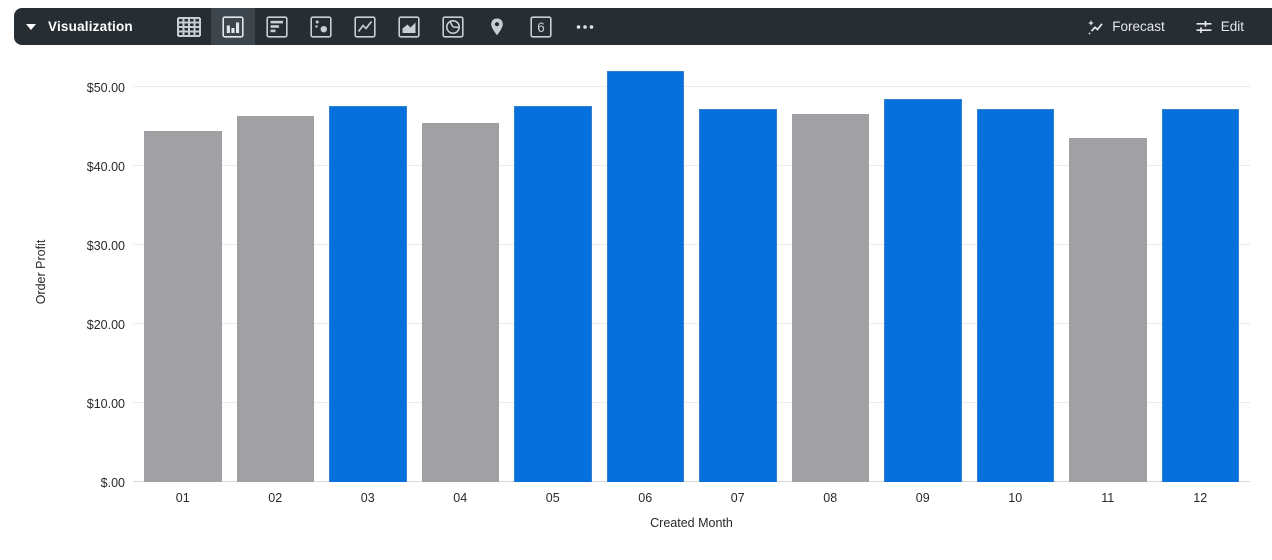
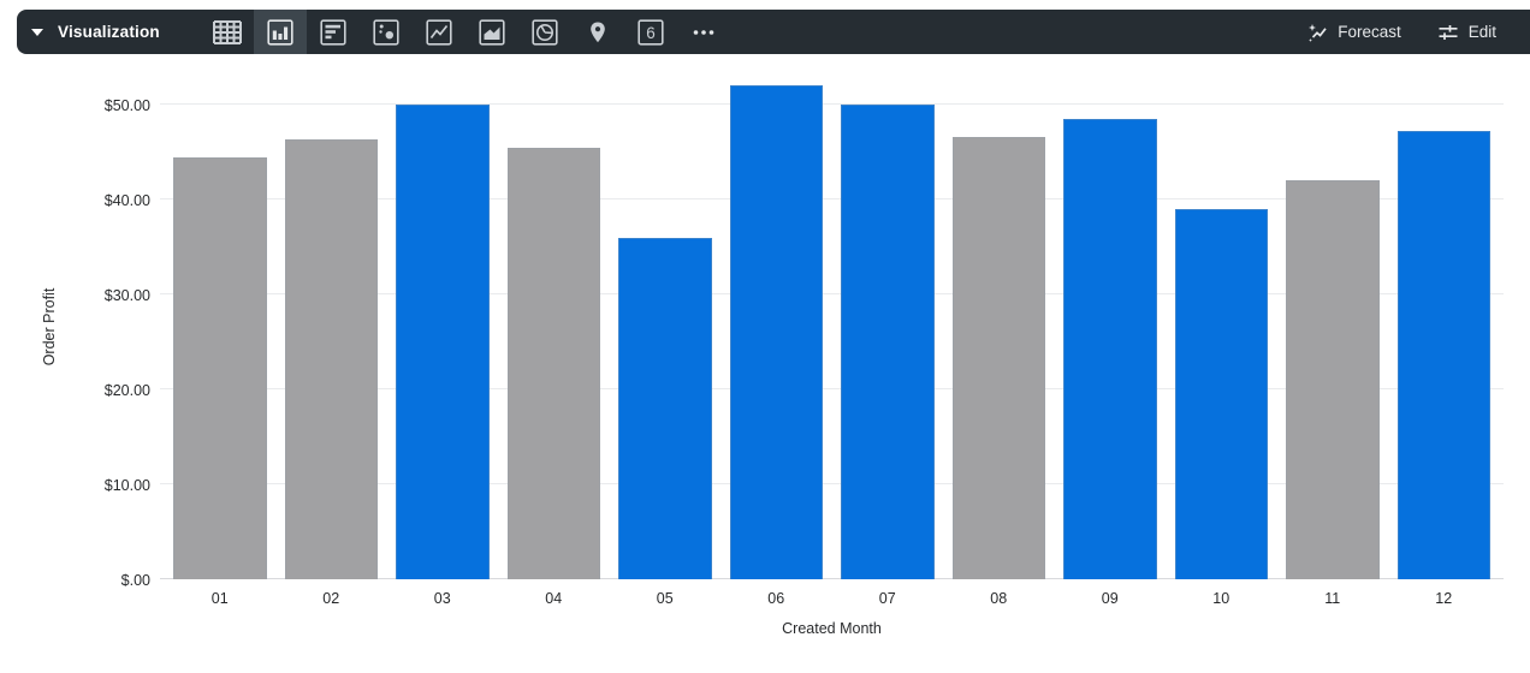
03: $48 -> $50
05: $48 -> $36
07: $47 -> $50
10: $47 -> $39
11: $44 -> $42
